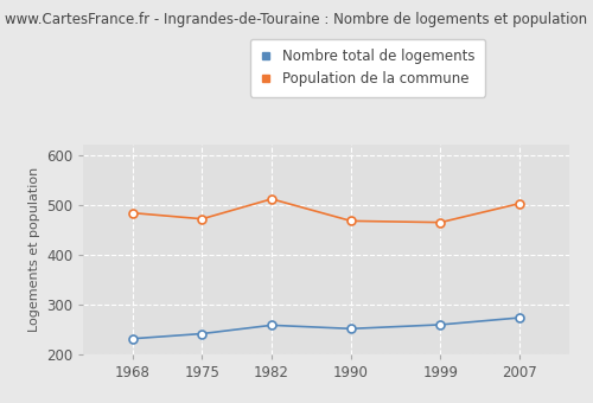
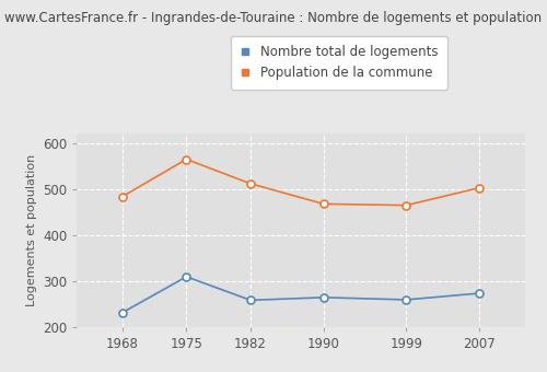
Nombre total de logements/1975: 242 -> 310
Population de la commune/1975: 472 -> 565
Nombre total de logements/1990: 252 -> 265
